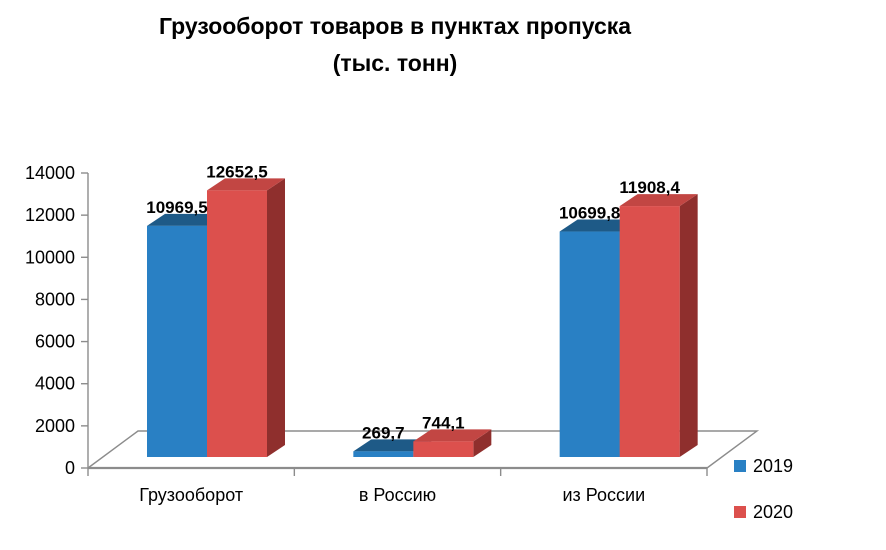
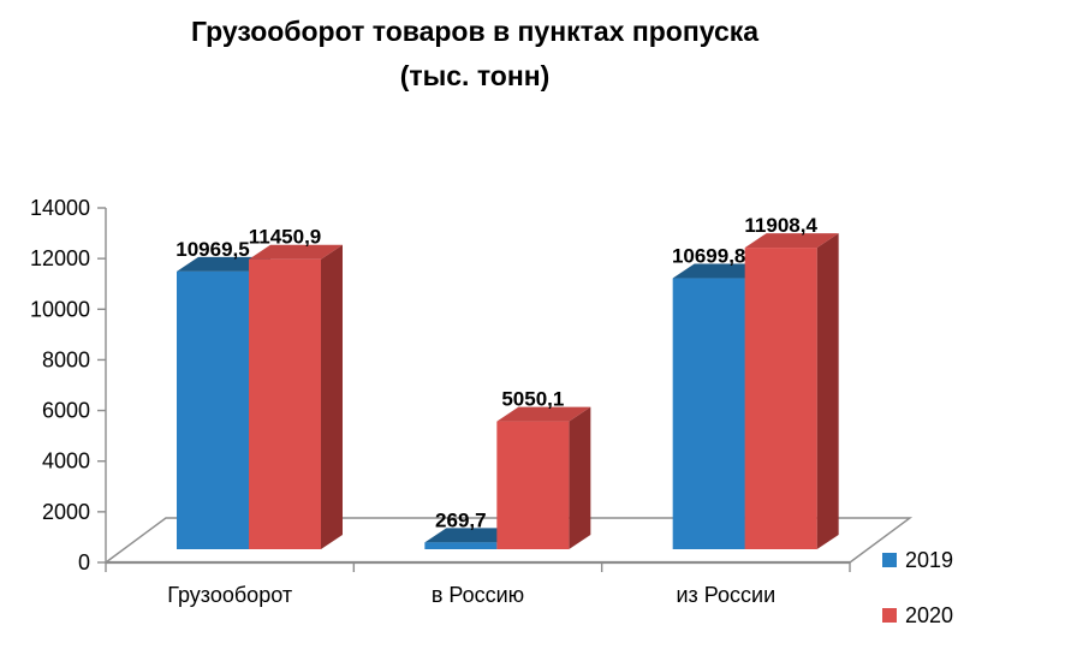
2020/Грузооборот: 12652,5 -> 11450,9
2020/в Россию: 744,1 -> 5050,1
